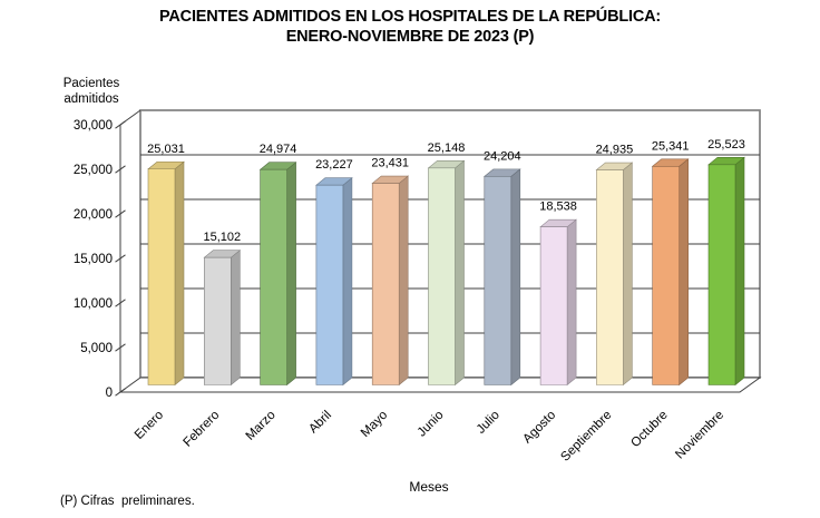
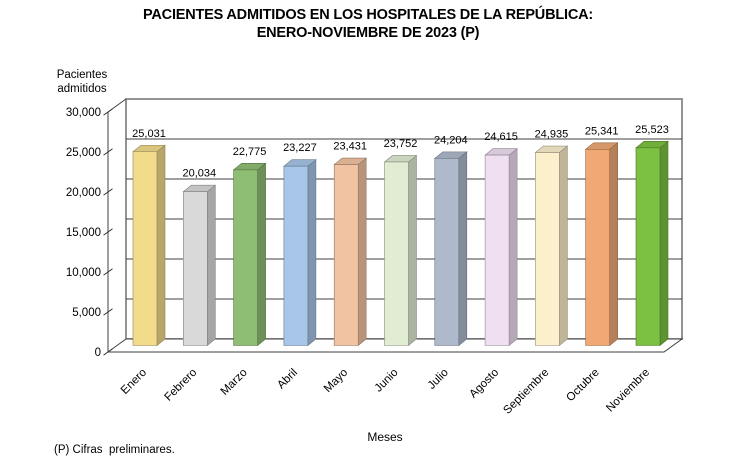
Febrero: 15,102 -> 20,034
Marzo: 24,974 -> 22,775
Junio: 25,148 -> 23,752
Agosto: 18,538 -> 24,615
